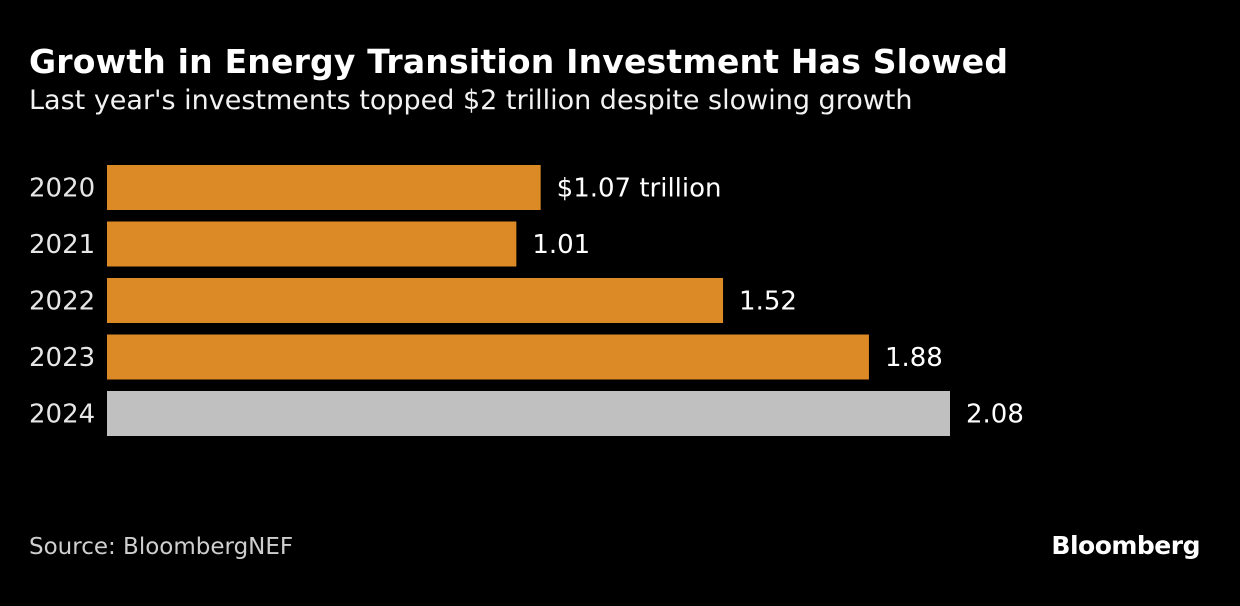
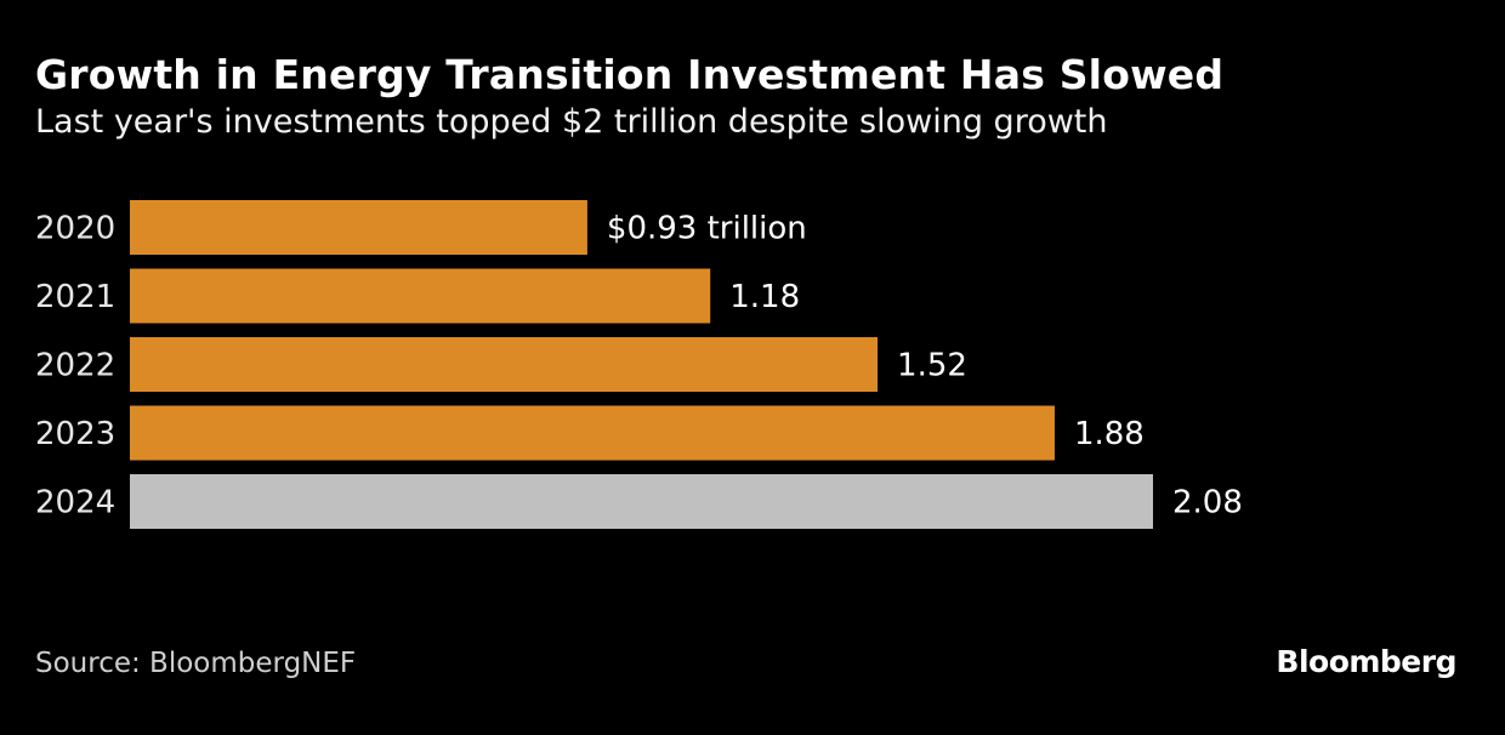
2020: $1.07 -> $0.93
2021: 1.01 -> 1.18
